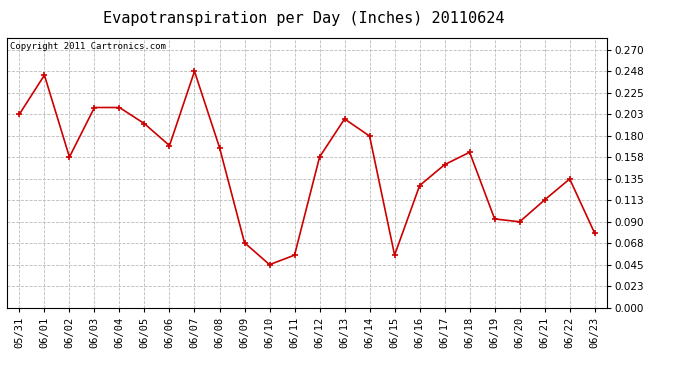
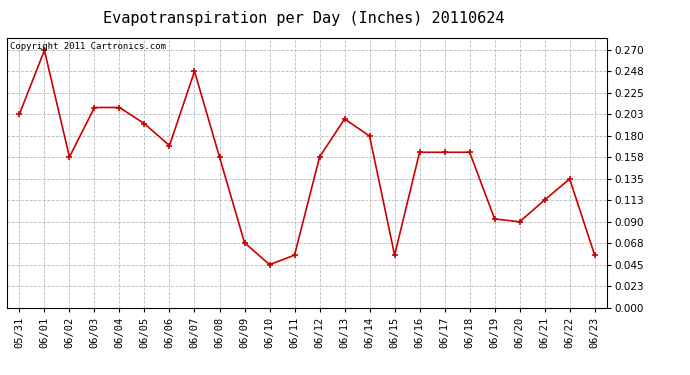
06/01: 0.244 -> 0.270
06/08: 0.168 -> 0.158
06/16: 0.128 -> 0.163
06/17: 0.150 -> 0.163
06/23: 0.078 -> 0.055
